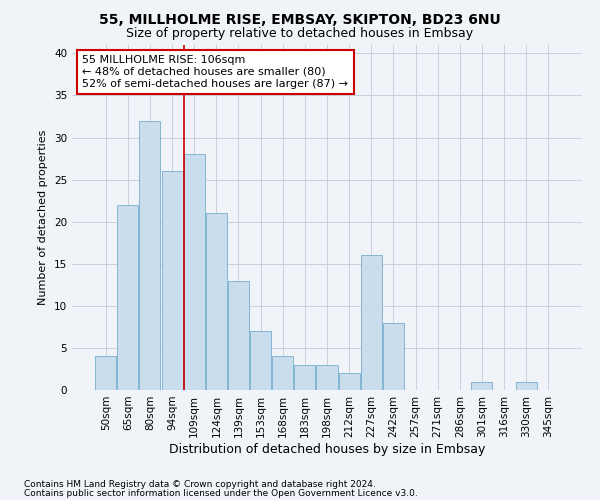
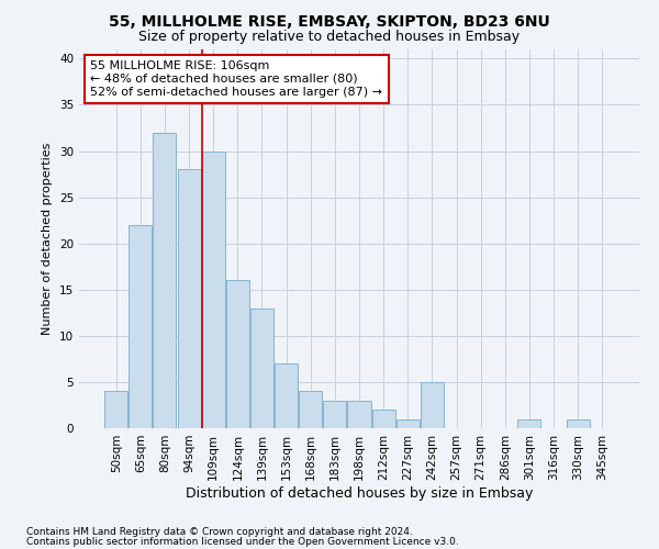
94sqm: 26 -> 28
109sqm: 28 -> 30
124sqm: 21 -> 16
227sqm: 16 -> 1
242sqm: 8 -> 5
